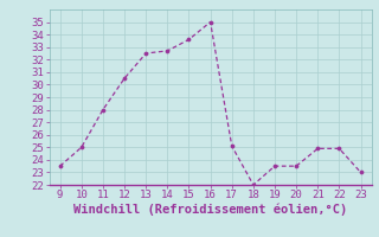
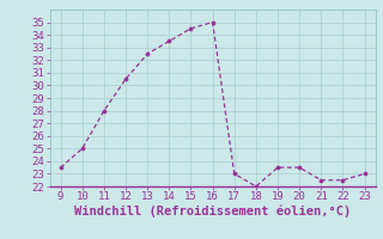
14: 32.7 -> 33.5
15: 33.6 -> 34.5
17: 25.1 -> 23.0
21: 24.9 -> 22.5
22: 24.9 -> 22.5
